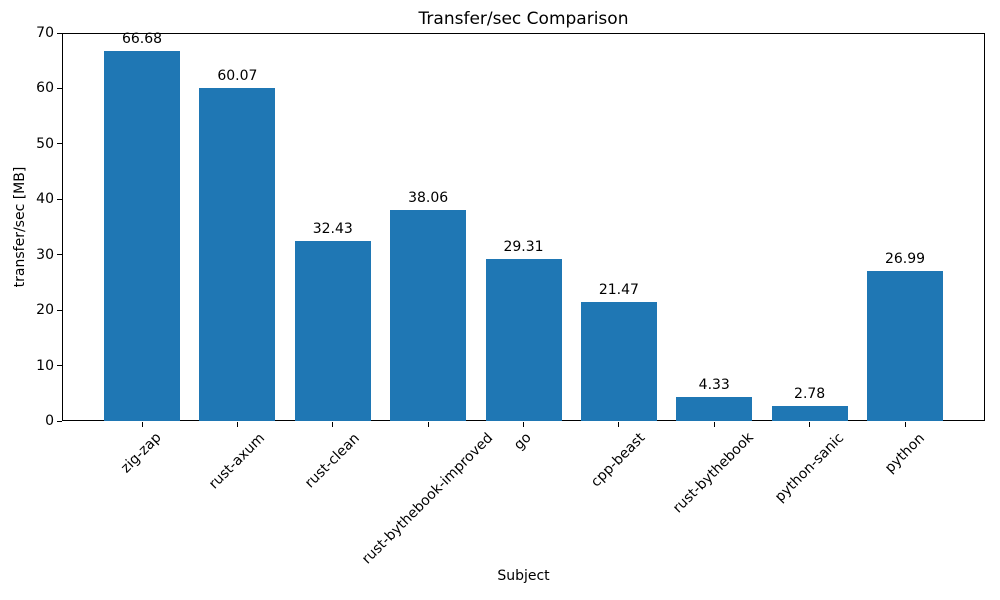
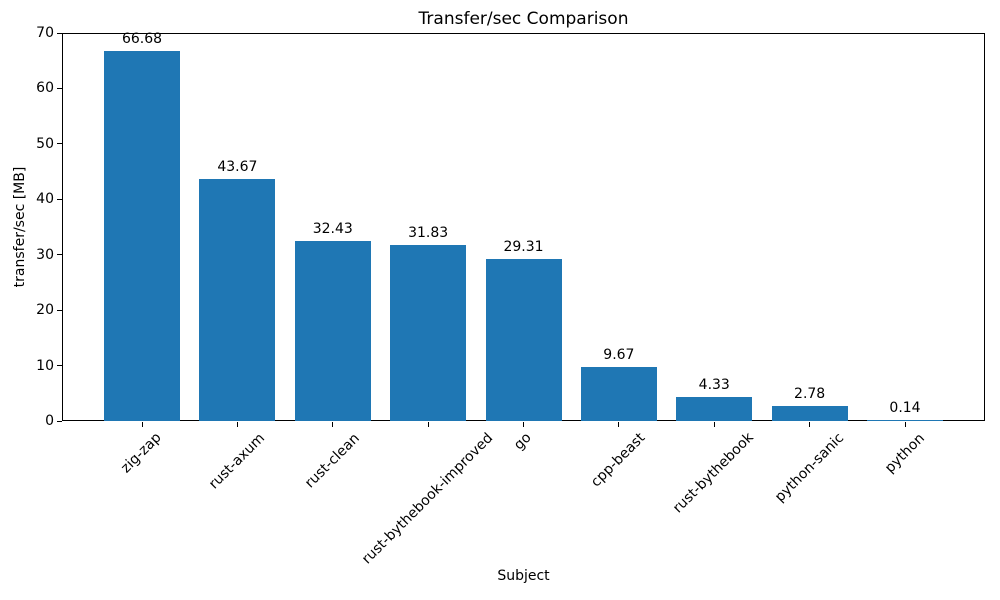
rust-axum: 60.07 -> 43.67
rust-bythebook-improved: 38.06 -> 31.83
cpp-beast: 21.47 -> 9.67
python: 26.99 -> 0.14
